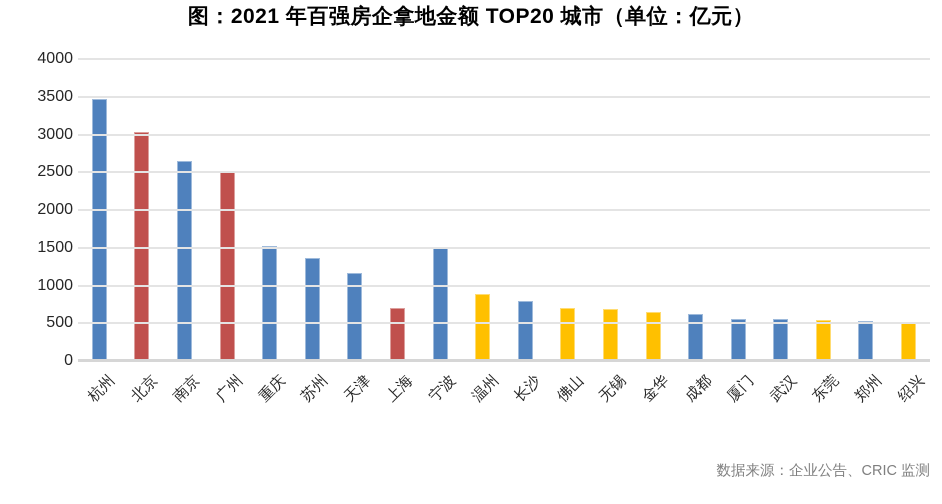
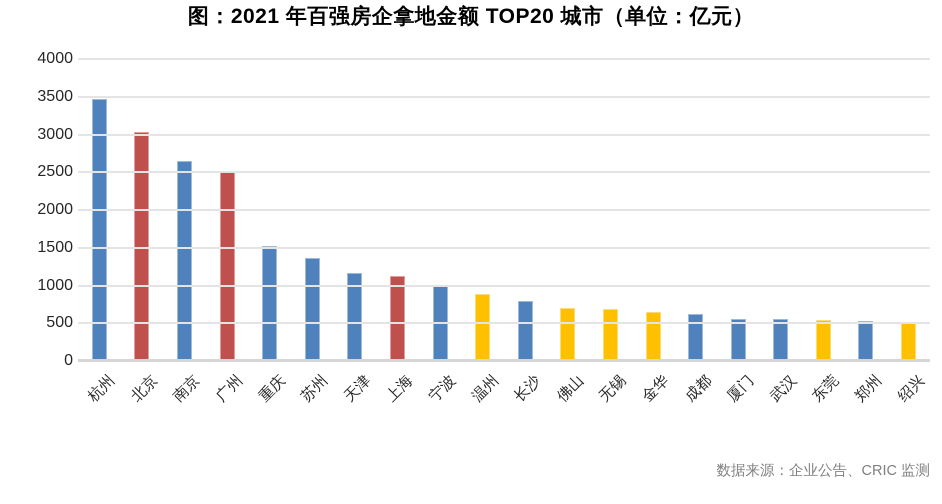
上海: 700 -> 1100
宁波: 1500 -> 1000
